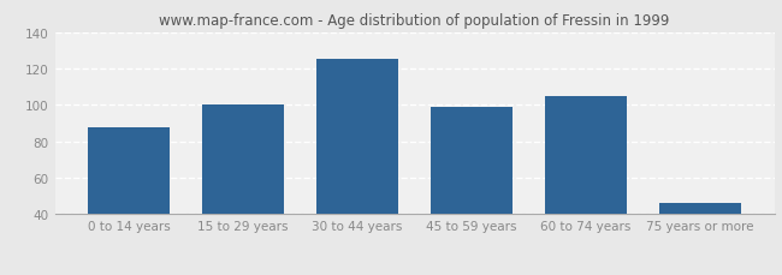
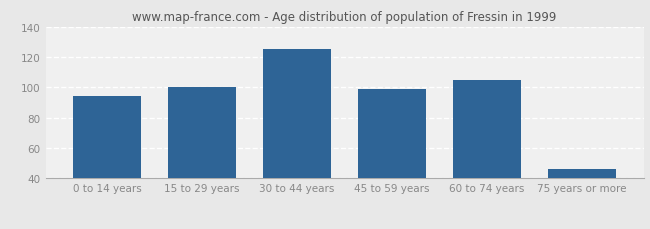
0 to 14 years: 88 -> 94
